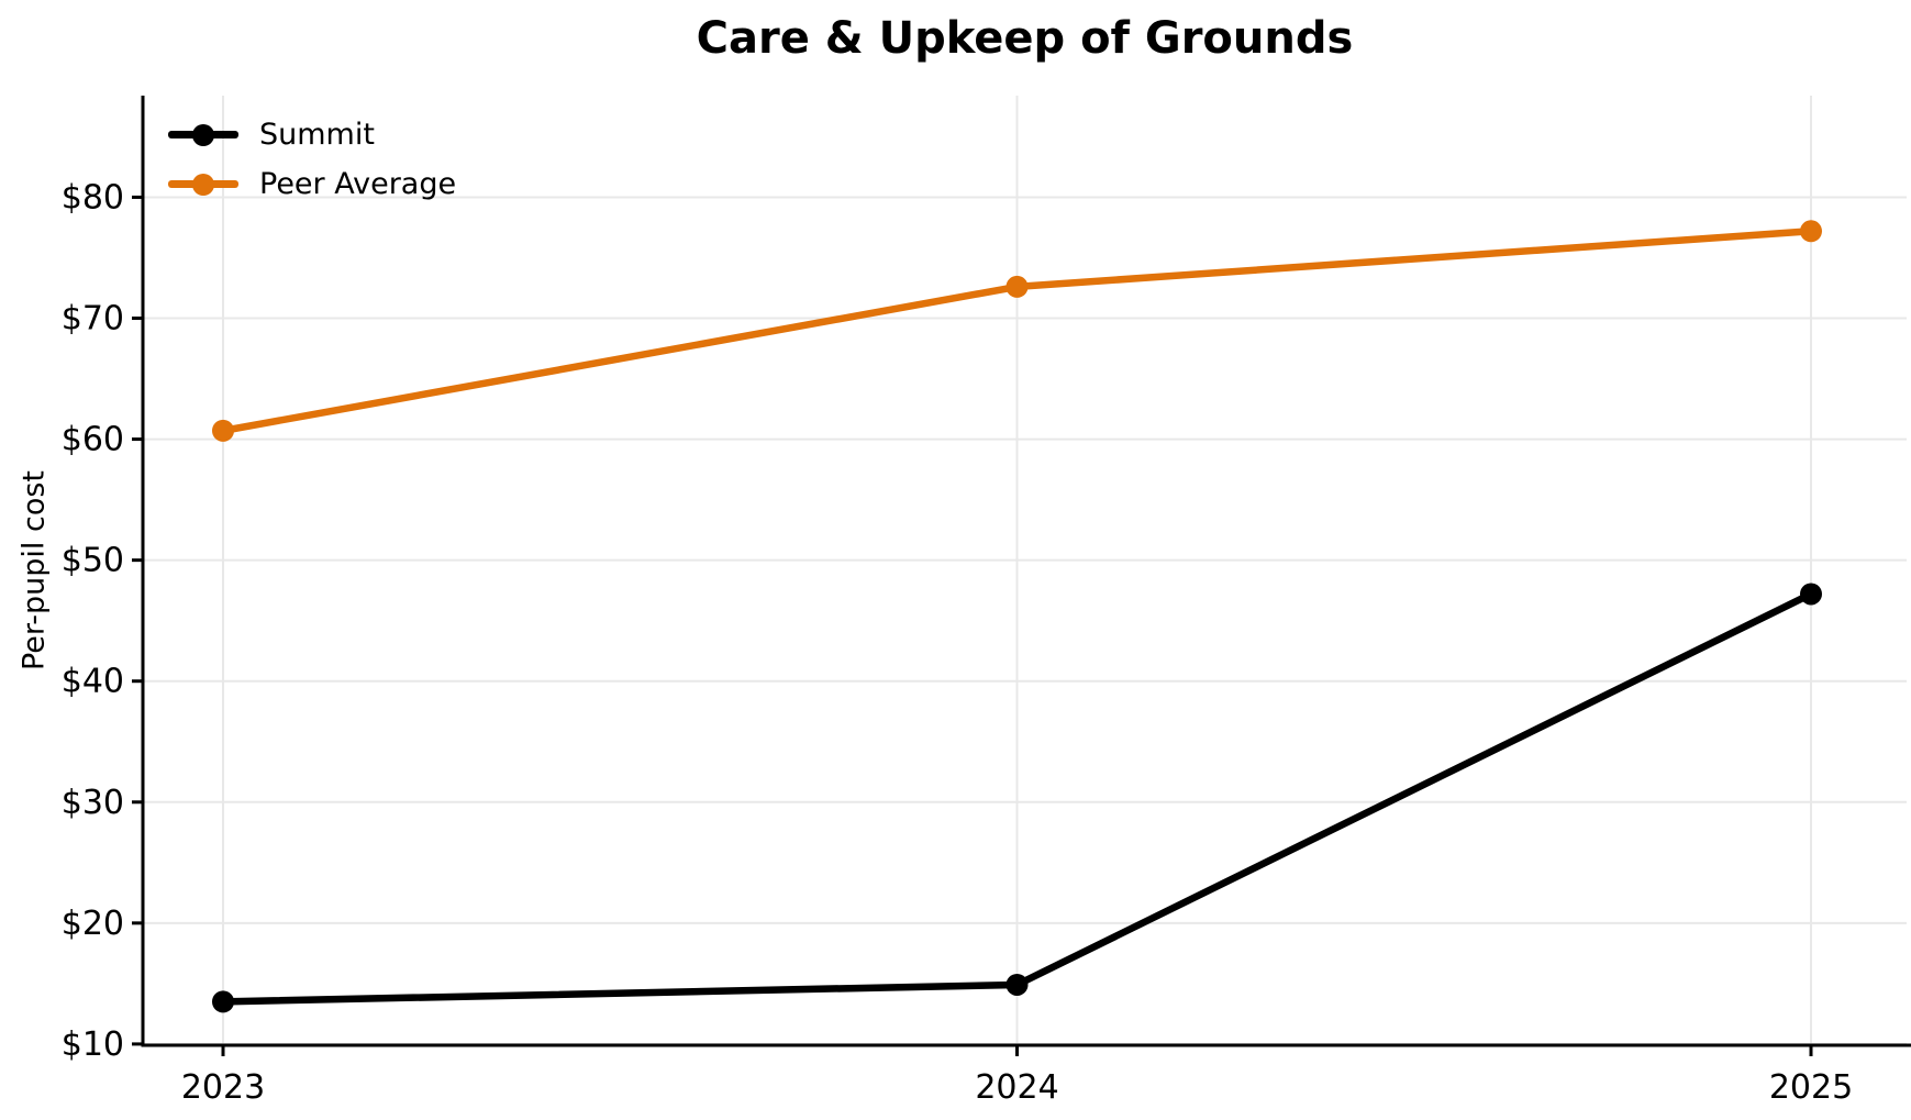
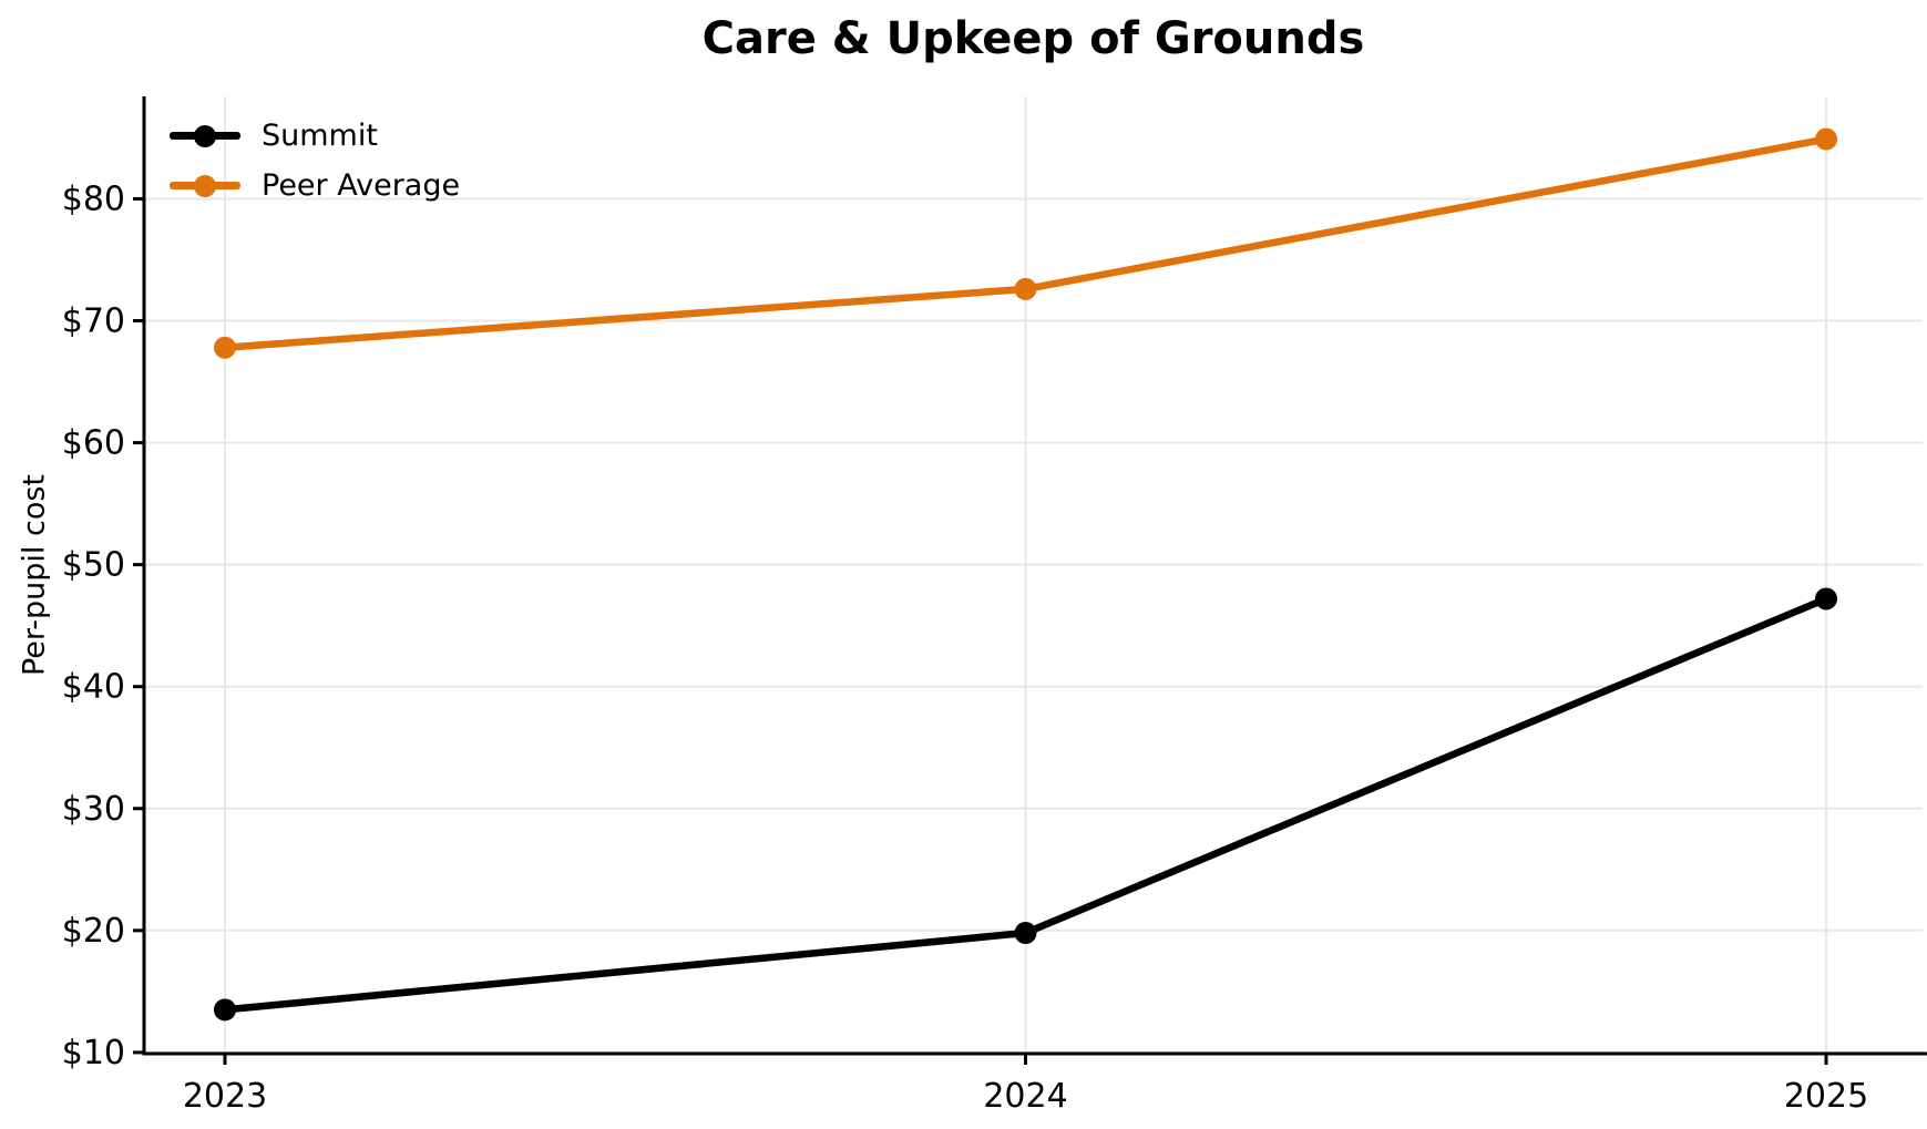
Peer Average/2023: $60.7 -> $67.8
Summit/2024: $14.9 -> $19.8
Peer Average/2025: $77.2 -> $84.9
